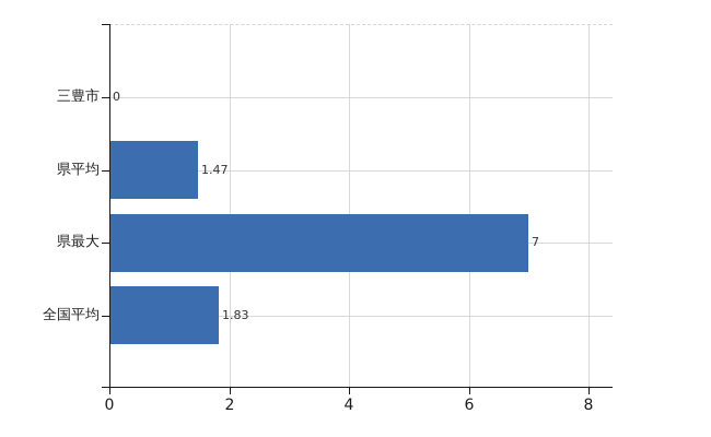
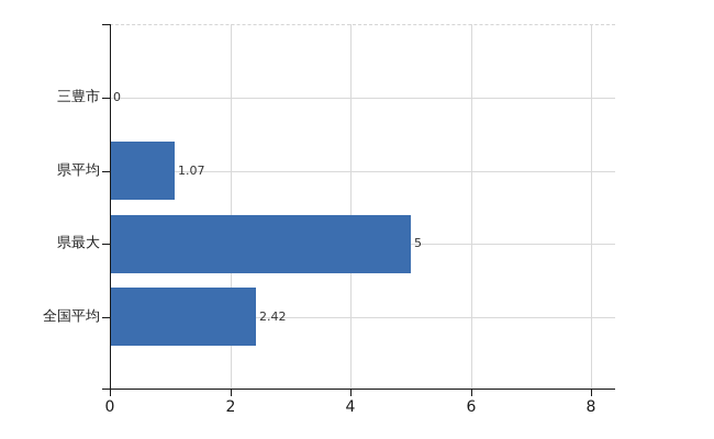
県平均: 1.47 -> 1.07
県最大: 7 -> 5
全国平均: 1.83 -> 2.42
